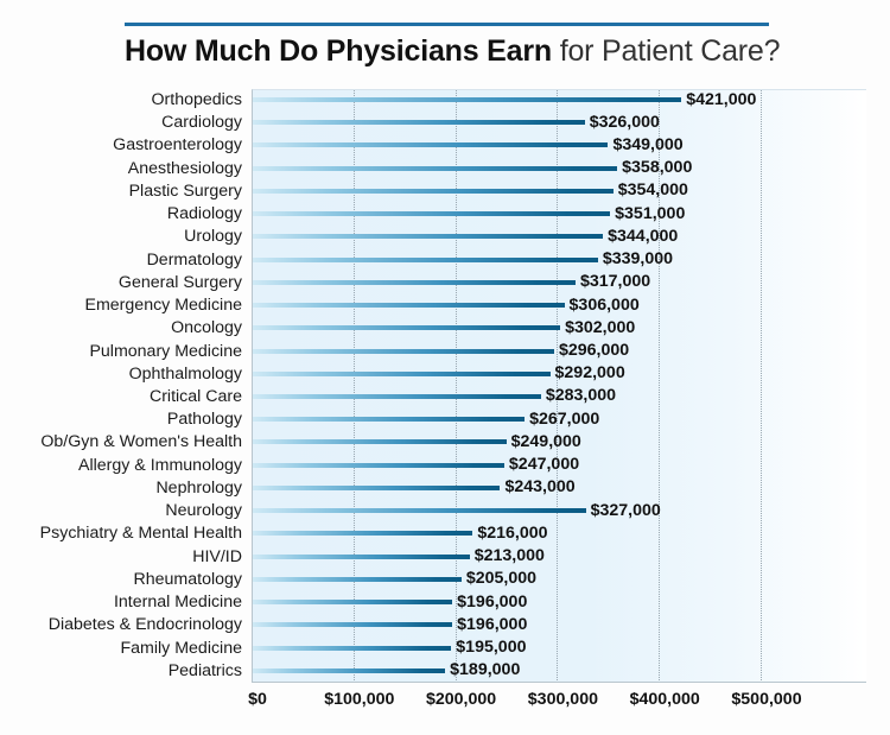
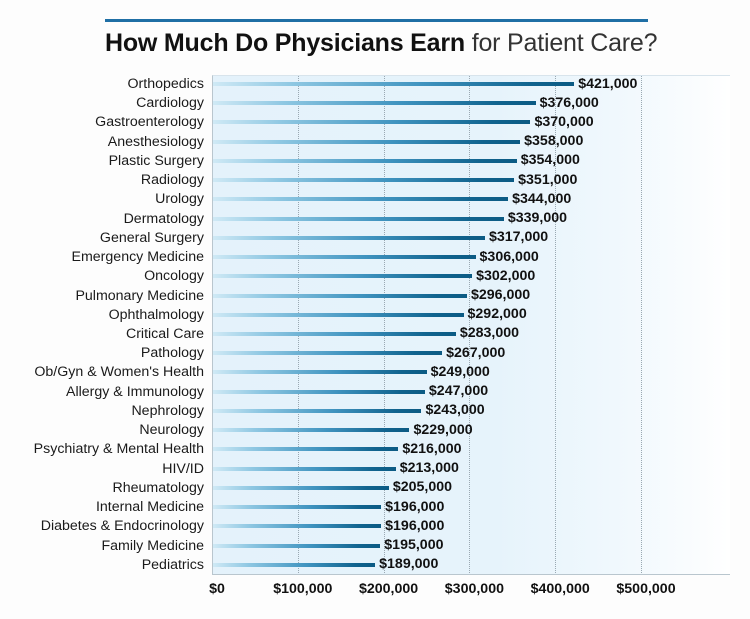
Cardiology: $326,000 -> $376,000
Gastroenterology: $349,000 -> $370,000
Neurology: $327,000 -> $229,000
